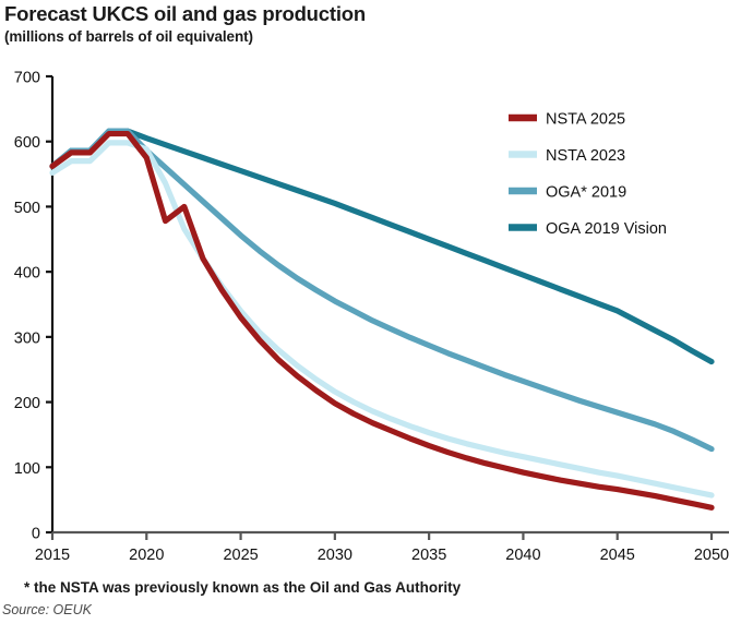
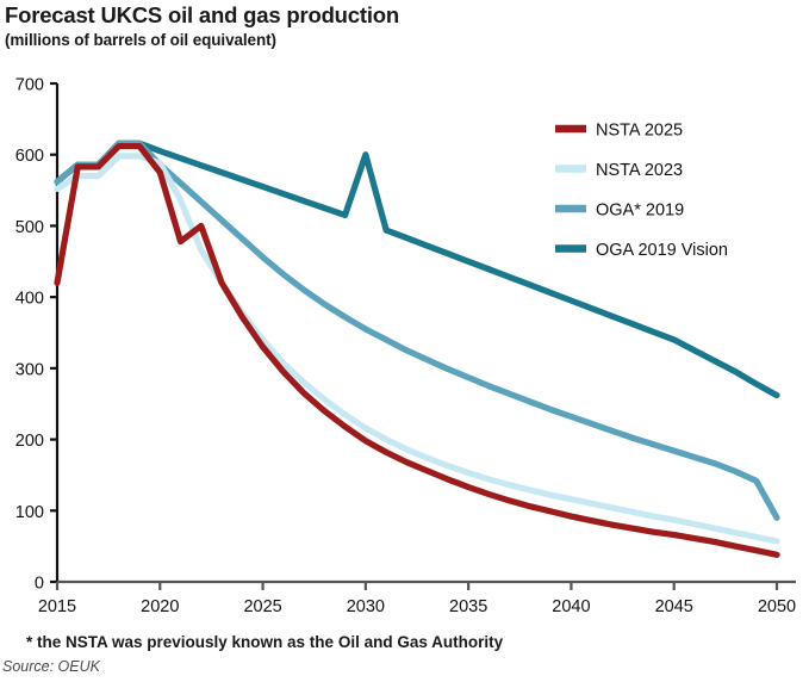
NSTA 2025/2015: 560 -> 420
OGA 2019 Vision/2030: 500 -> 600
OGA* 2019/2050: 130 -> 90
